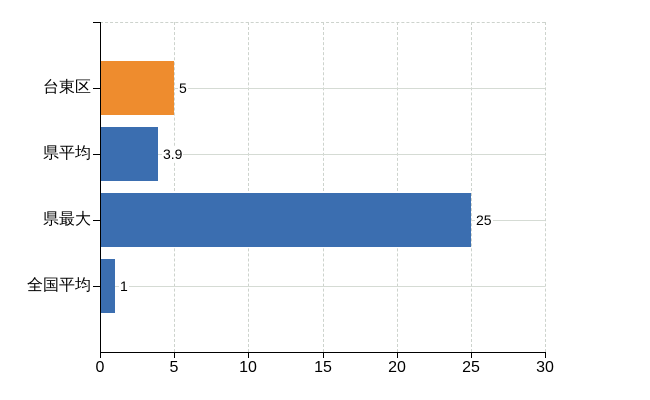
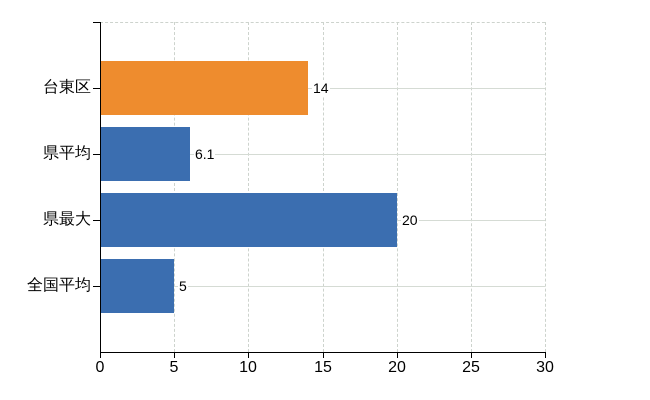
台東区: 5 -> 14
県平均: 3.9 -> 6.1
県最大: 25 -> 20
全国平均: 1 -> 5
